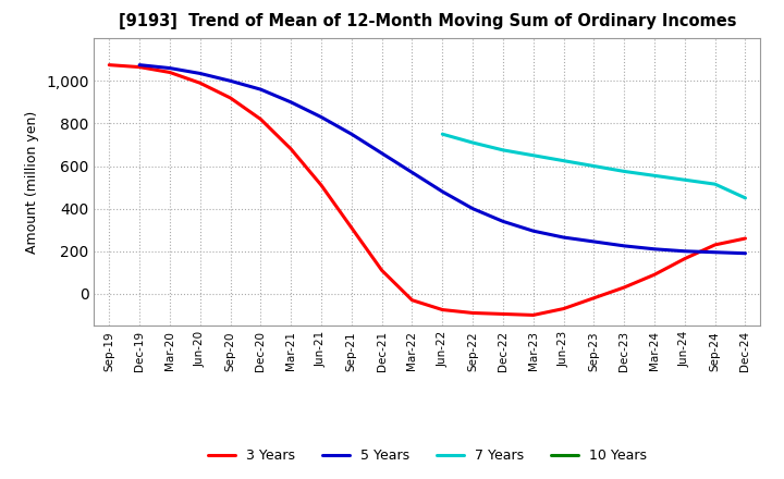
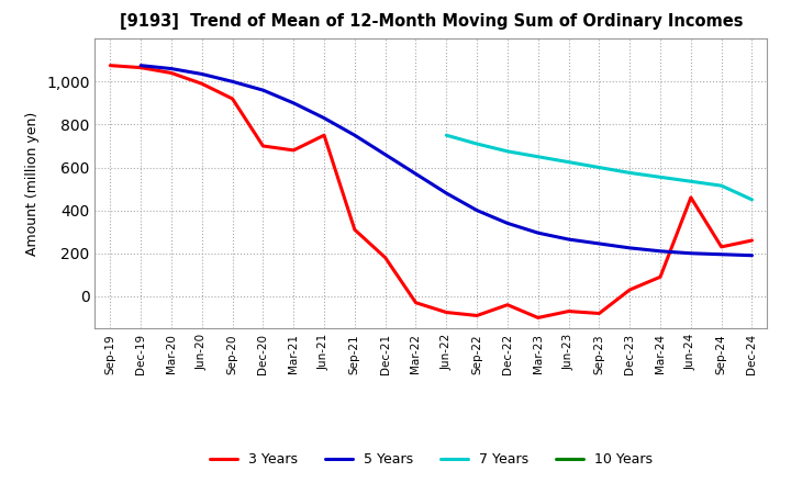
3 Years/Dec-20: 820 -> 700
3 Years/Jun-21: 510 -> 750
3 Years/Dec-21: 110 -> 180
3 Years/Dec-22: -100 -> -40
3 Years/Sep-23: -20 -> -80
3 Years/Jun-24: 160 -> 460
